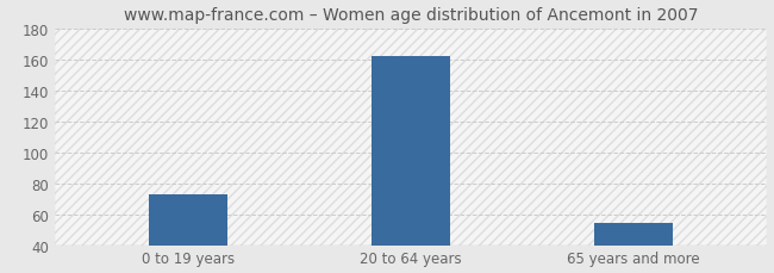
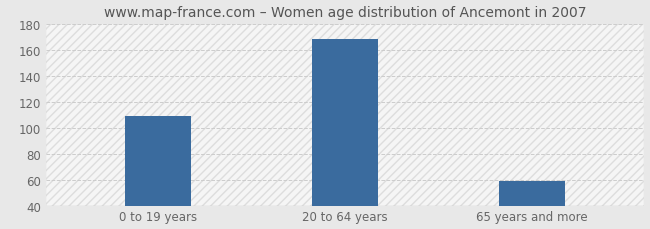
0 to 19 years: 73 -> 109
20 to 64 years: 162 -> 168
65 years and more: 54 -> 59
